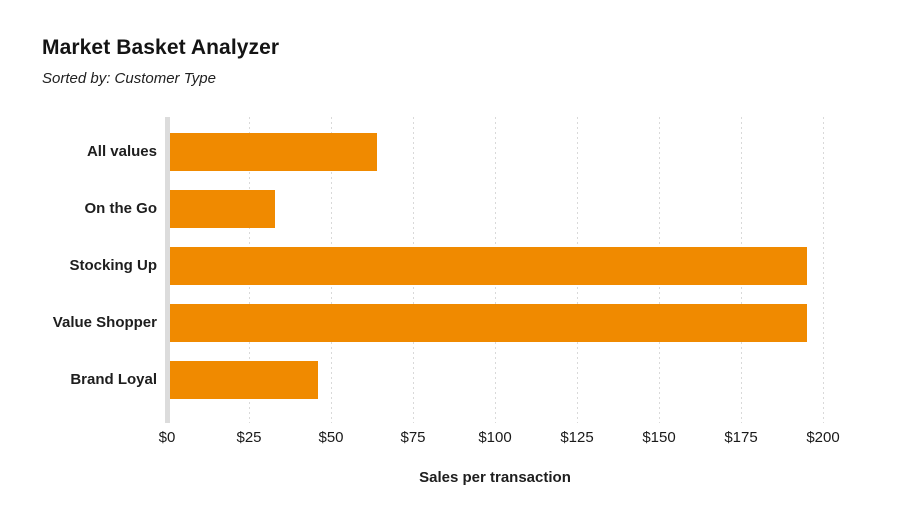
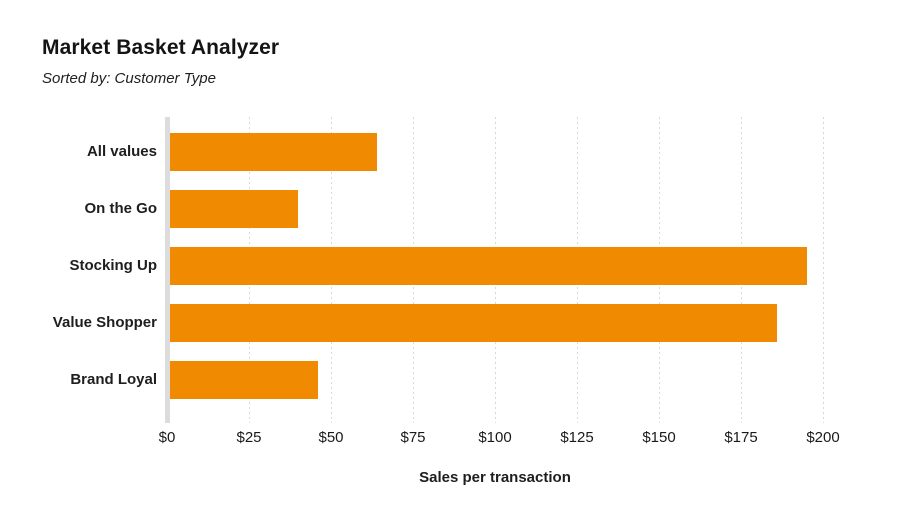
On the Go: $33 -> $40
Value Shopper: $195 -> $186
